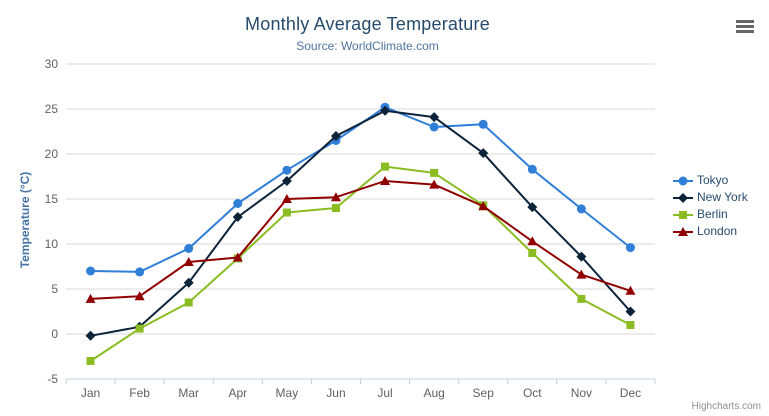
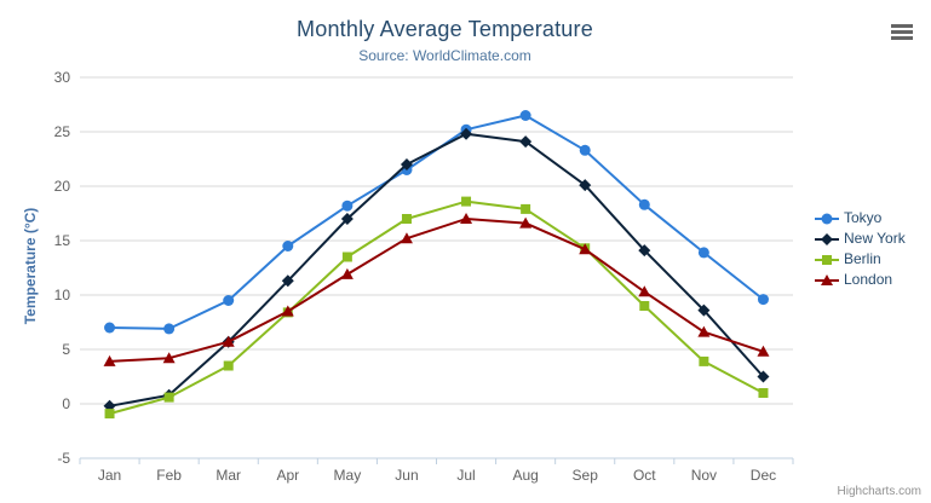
Berlin/Jan: -3 -> -1
London/Mar: 8 -> 6
New York/Apr: 13 -> 11
London/May: 15 -> 12
Berlin/Jun: 14 -> 17
Tokyo/Aug: 23 -> 26
